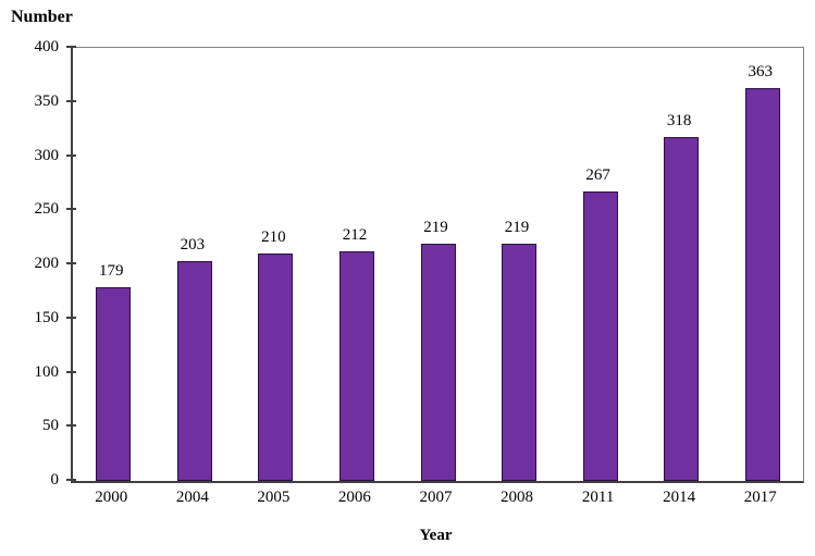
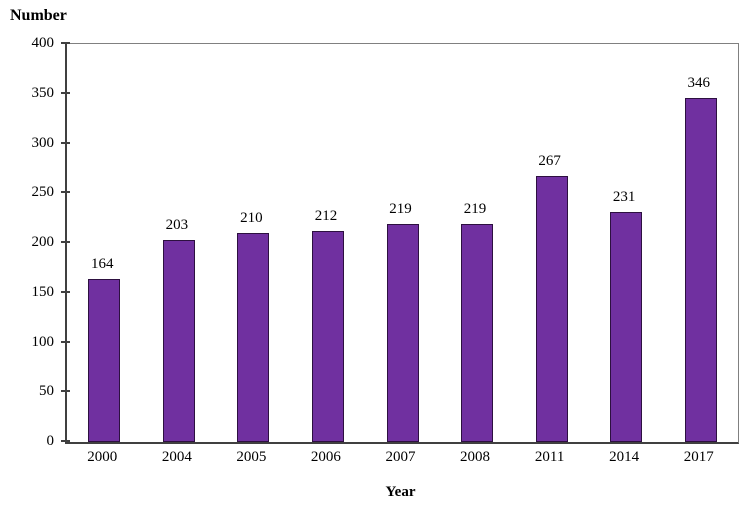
2000: 179 -> 164
2014: 318 -> 231
2017: 363 -> 346
